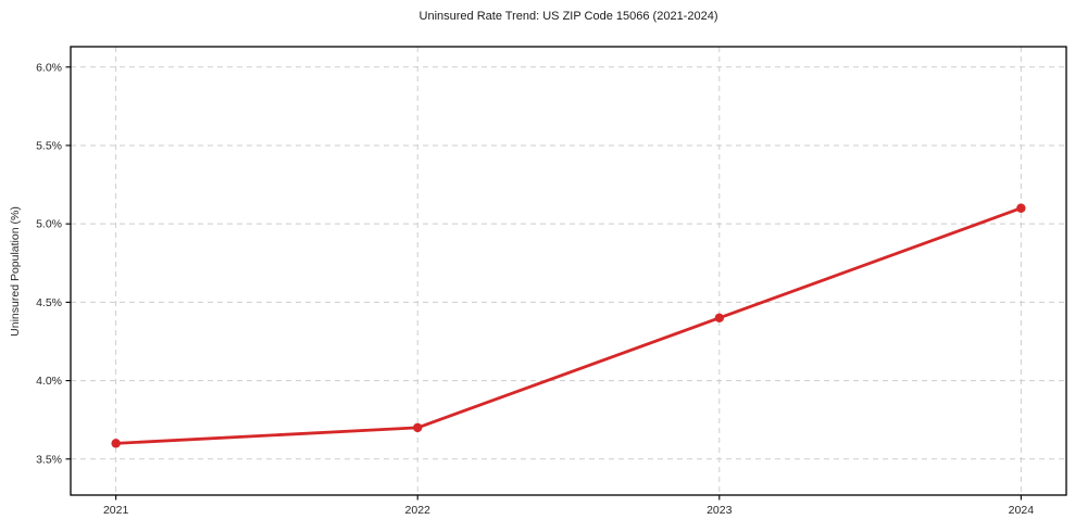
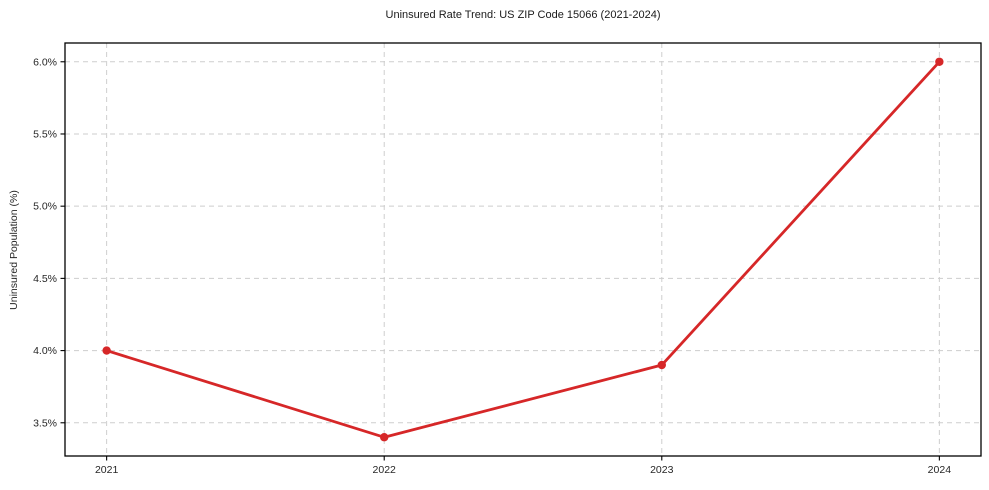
2021: 3.6% -> 4.0%
2022: 3.7% -> 3.4%
2023: 4.4% -> 3.9%
2024: 5.1% -> 6.0%
